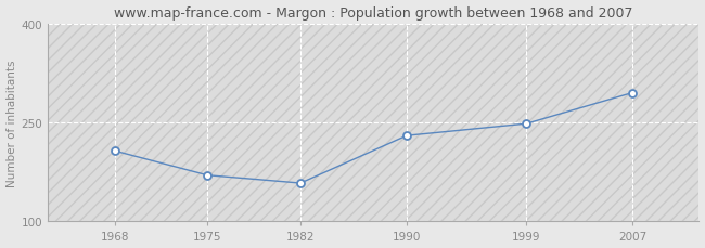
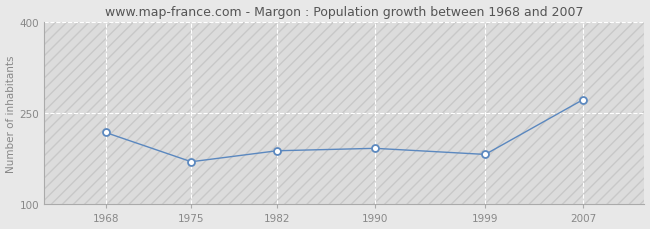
1968: 207 -> 218
1982: 158 -> 188
1990: 230 -> 192
1999: 248 -> 182
2007: 295 -> 272
